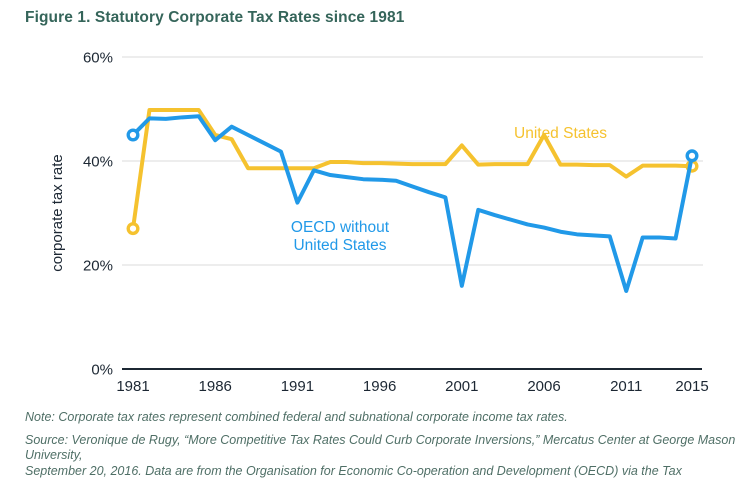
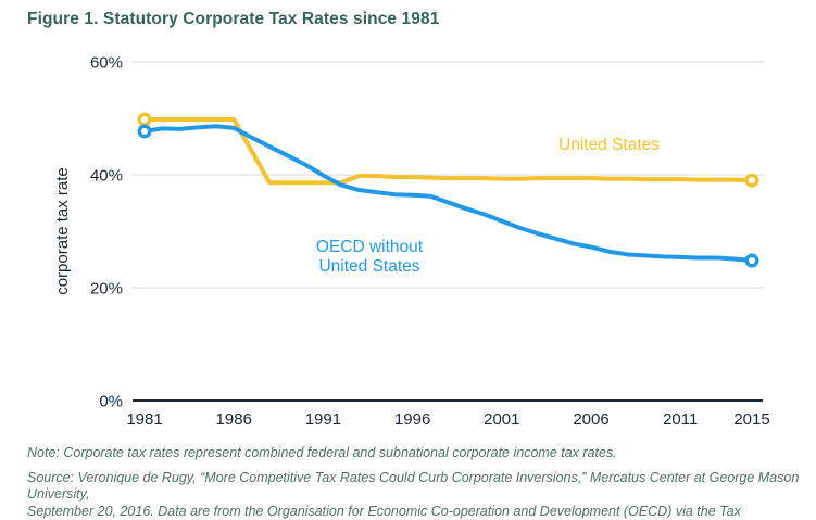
United States/1981: 27% -> 50%
OECD without United States/1981: 45% -> 48%
United States/1986: 45% -> 50%
OECD without United States/1986: 44% -> 48%
OECD without United States/1991: 32% -> 40%
United States/2001: 43% -> 39%
OECD without United States/2001: 16% -> 32%
United States/2006: 45% -> 39%
United States/2011: 37% -> 39%
OECD without United States/2011: 15% -> 25%
OECD without United States/2015: 41% -> 25%
